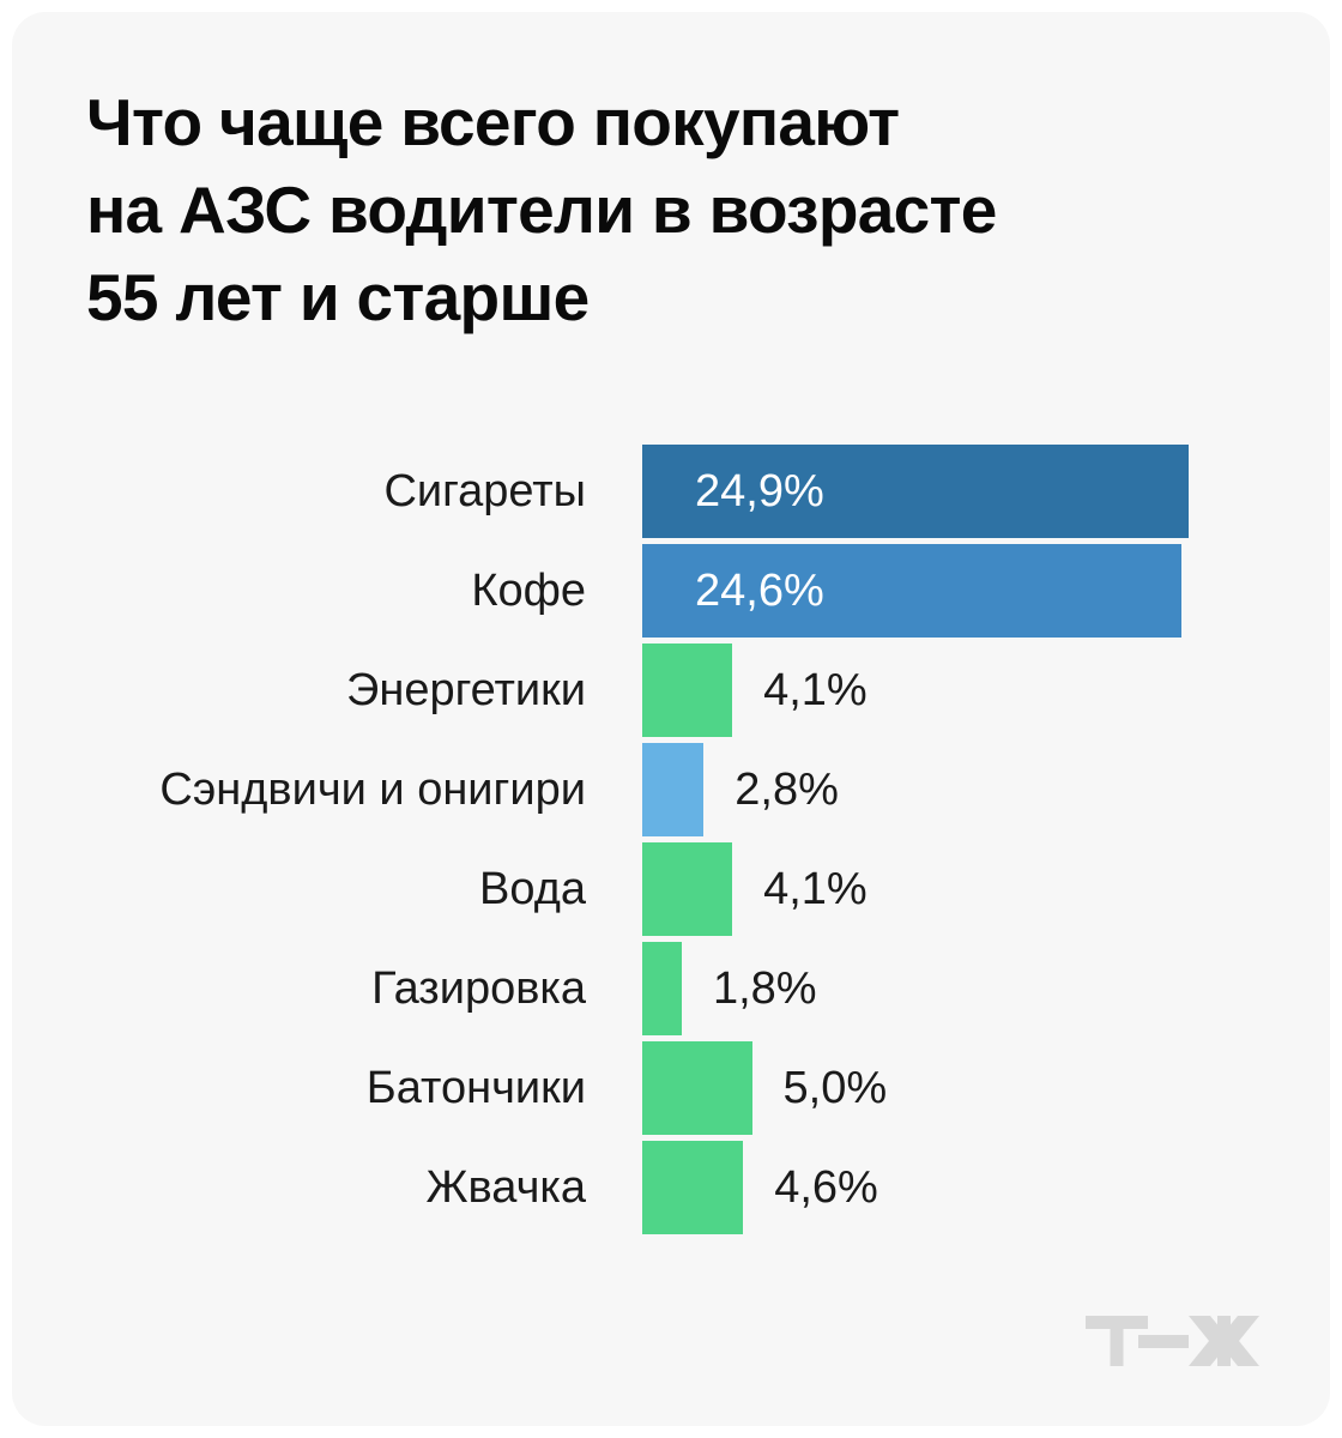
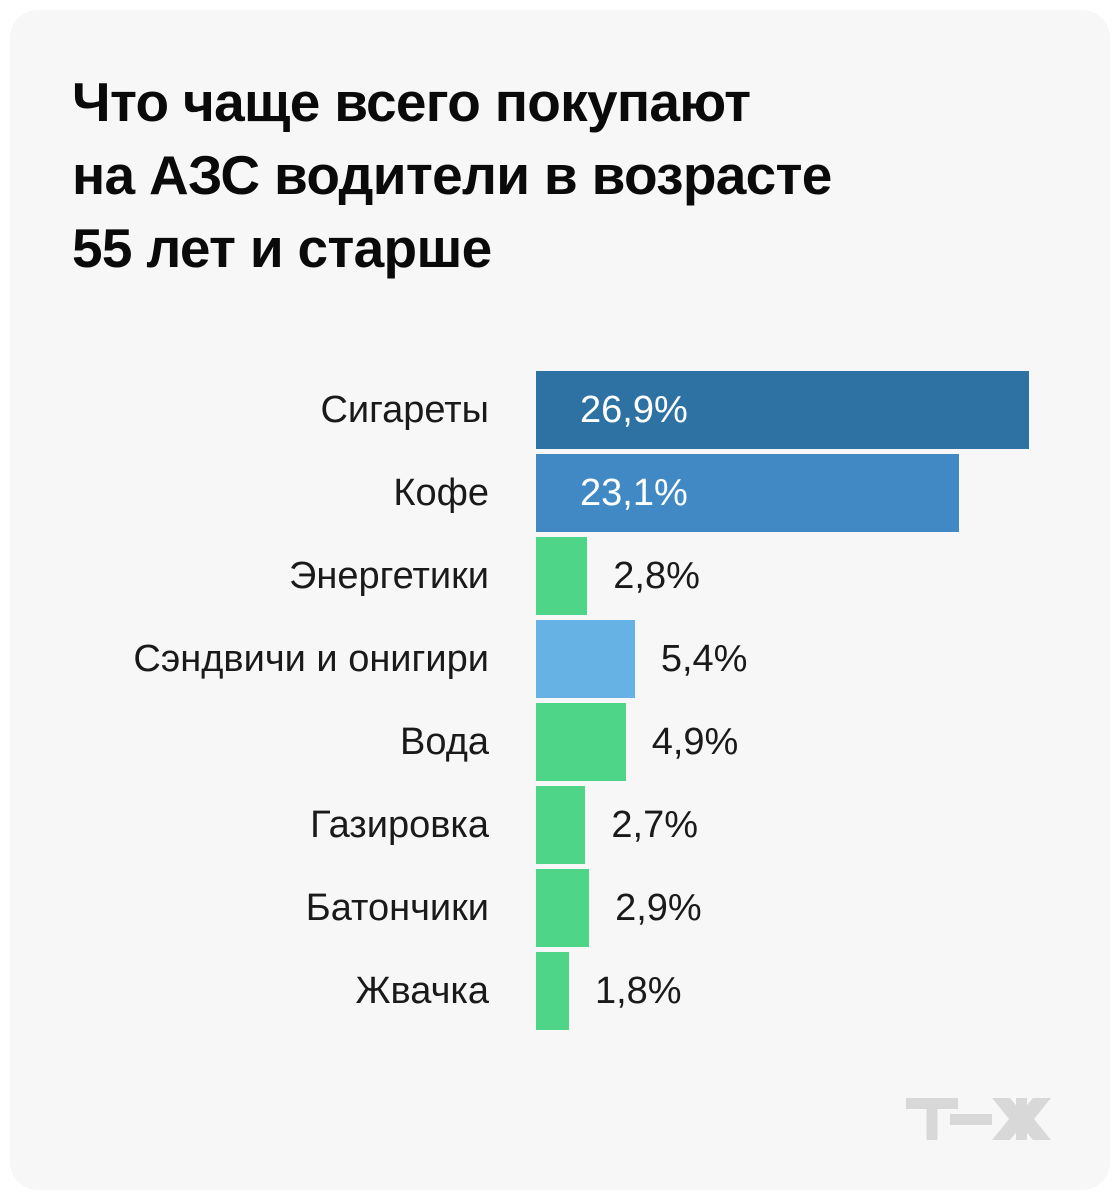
Сигареты: 24,9% -> 26,9%
Кофе: 24,6% -> 23,1%
Энергетики: 4,1% -> 2,8%
Сэндвичи и онигири: 2,8% -> 5,4%
Вода: 4,1% -> 4,9%
Газировка: 1,8% -> 2,7%
Батончики: 5,0% -> 2,9%
Жвачка: 4,6% -> 1,8%
